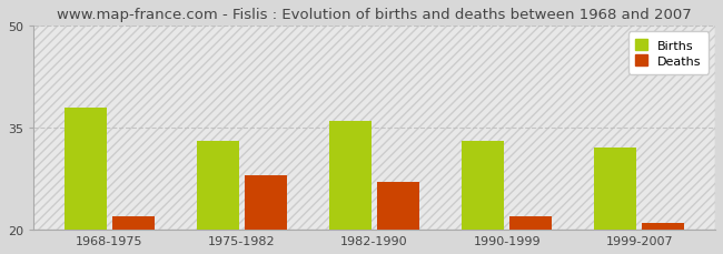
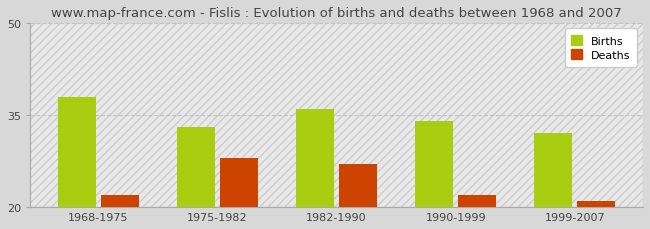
Births/1990-1999: 33 -> 34
